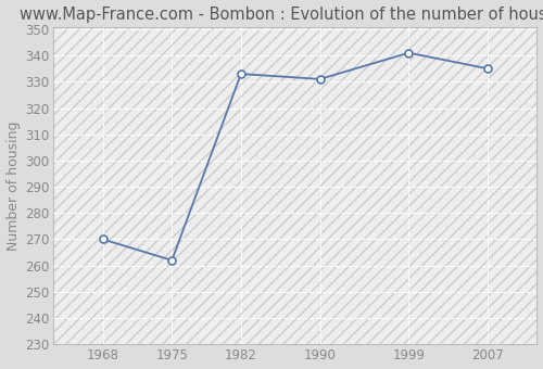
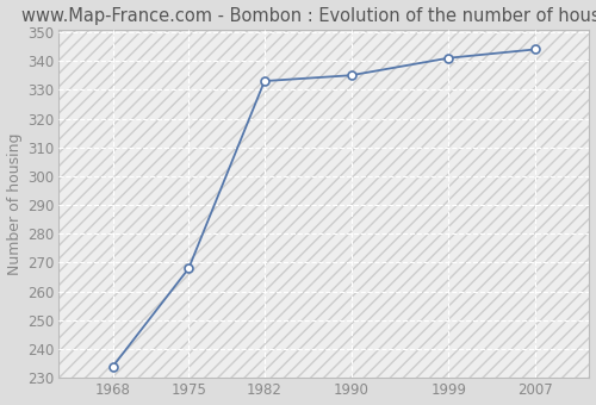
1968: 270 -> 234
1975: 262 -> 268
1990: 331 -> 335
2007: 335 -> 344
